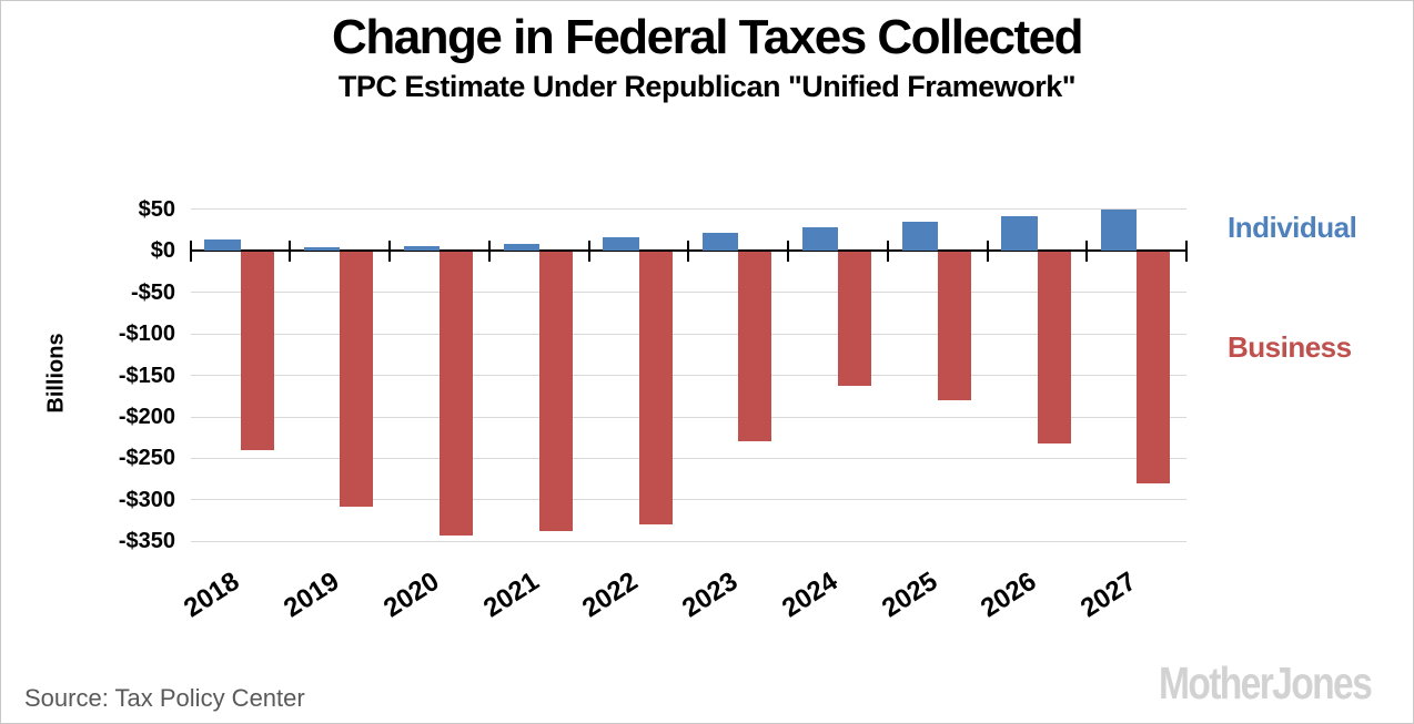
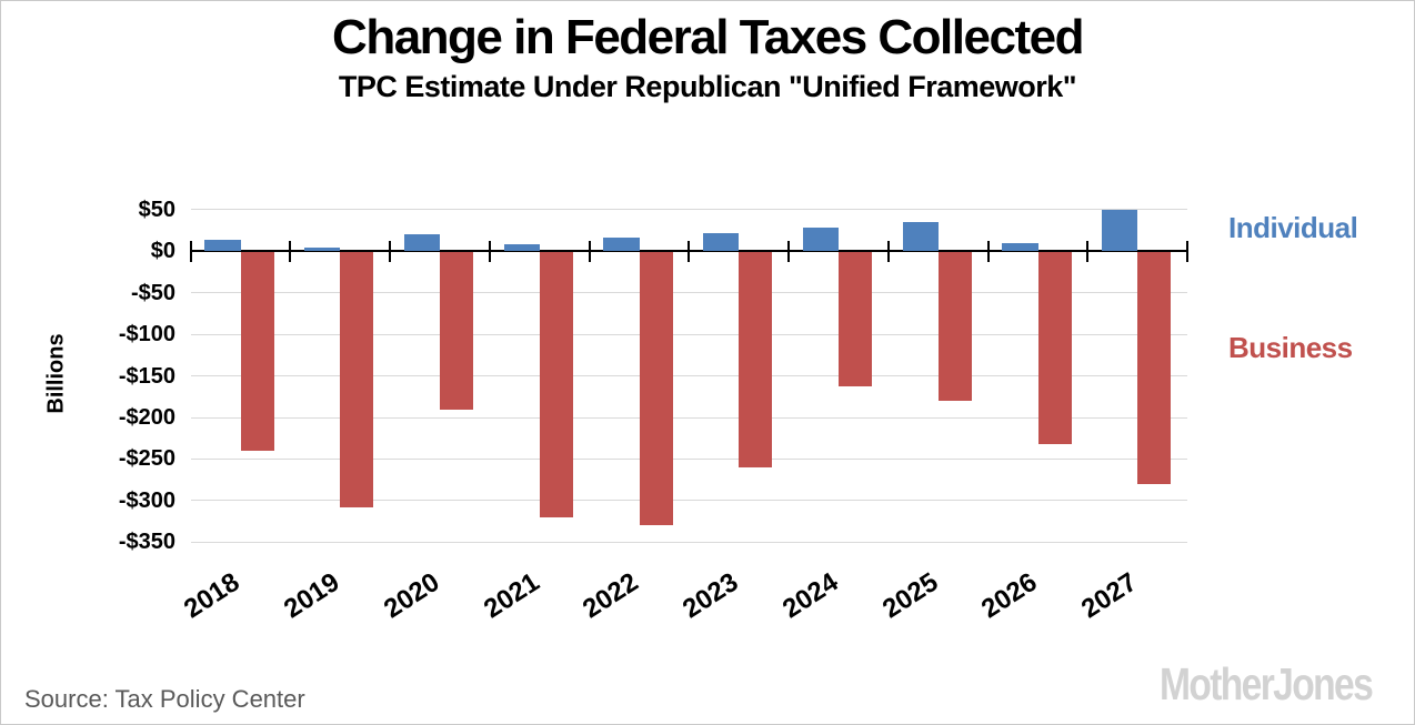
Individual/2020: $10 -> $20
Business/2020: -$340 -> -$190
Business/2021: -$340 -> -$320
Business/2023: -$230 -> -$260
Individual/2026: $40 -> $10
